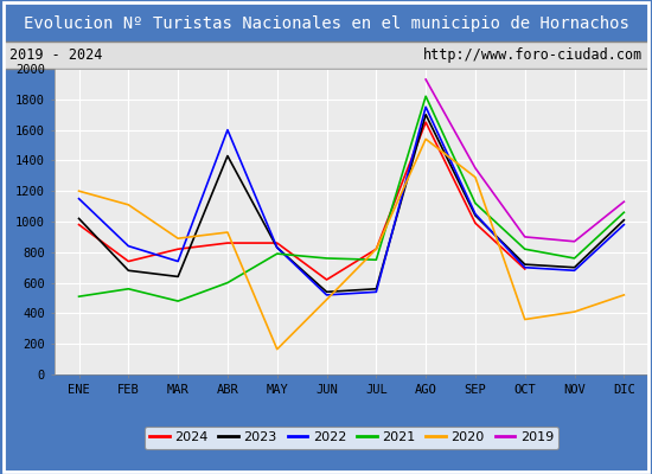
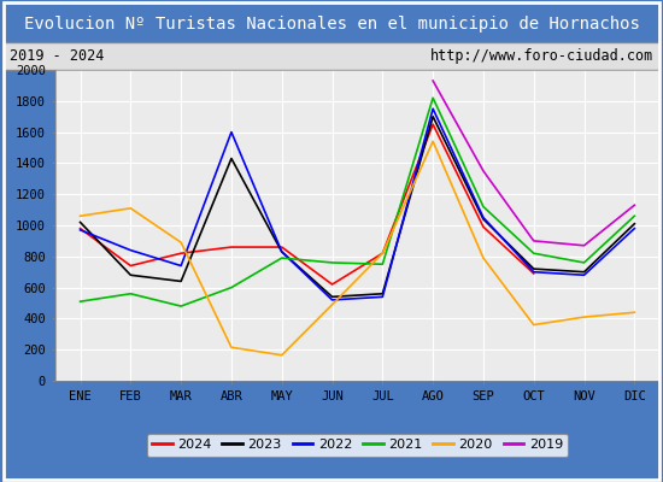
2022/ENE: 1150 -> 970
2020/ENE: 1200 -> 1060
2020/ABR: 930 -> 220
2020/SEP: 1290 -> 790
2020/DIC: 520 -> 440
